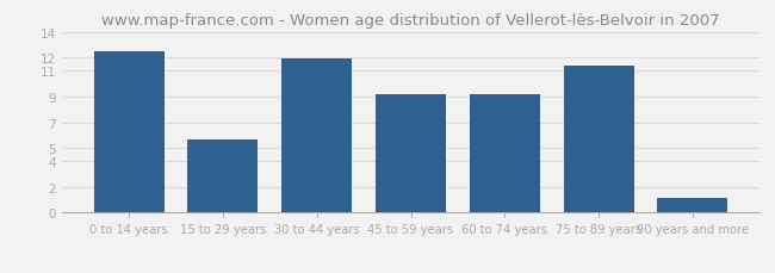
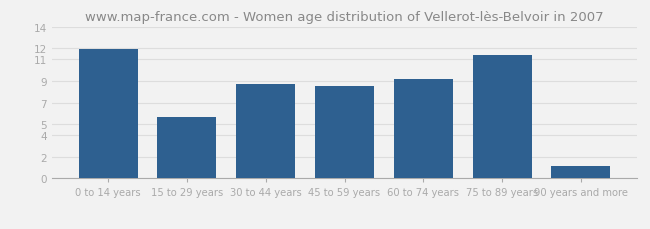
0 to 14 years: 12.5 -> 11.9
30 to 44 years: 11.9 -> 8.7
45 to 59 years: 9.2 -> 8.5
